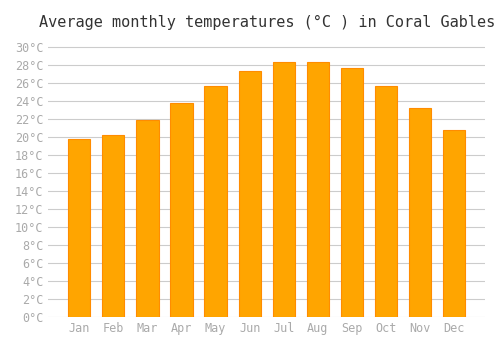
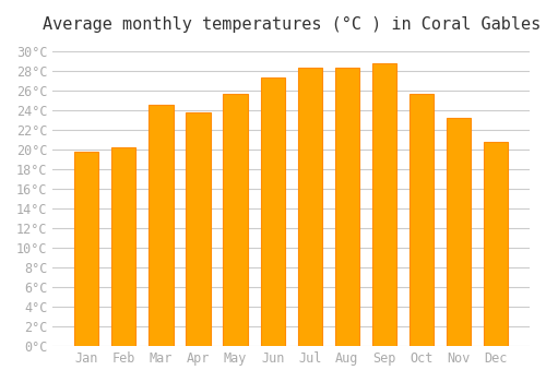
Mar: 21.9°C -> 24.6°C
Sep: 27.7°C -> 28.8°C
